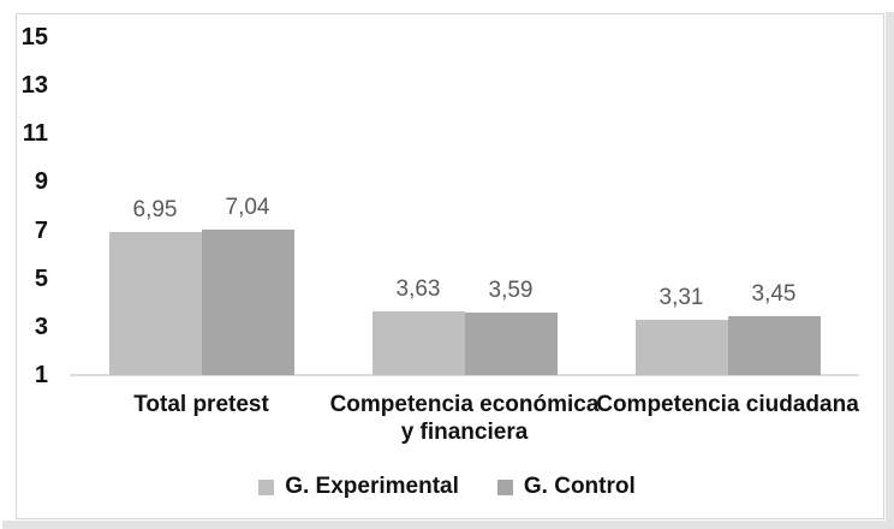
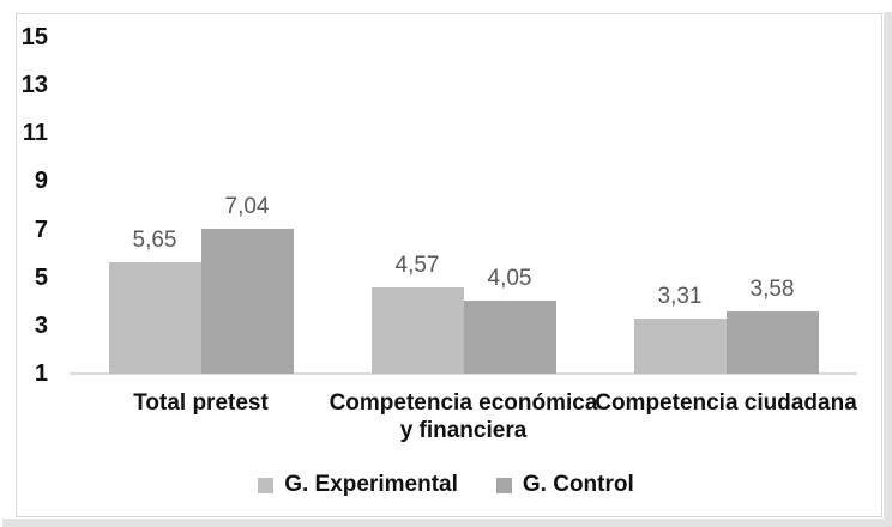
G. Experimental/Total pretest: 6,95 -> 5,65
G. Experimental/Competencia económica y financiera: 3,63 -> 4,57
G. Control/Competencia económica y financiera: 3,59 -> 4,05
G. Control/Competencia ciudadana: 3,45 -> 3,58
